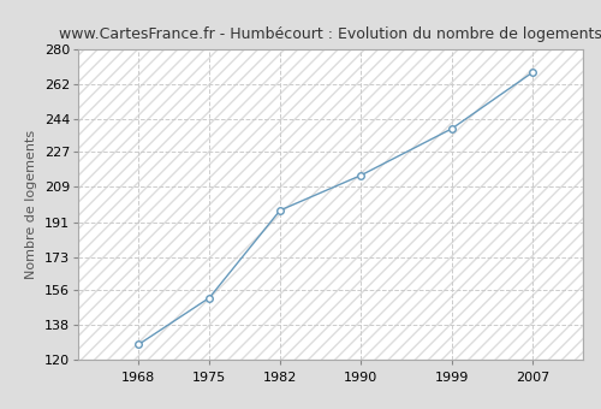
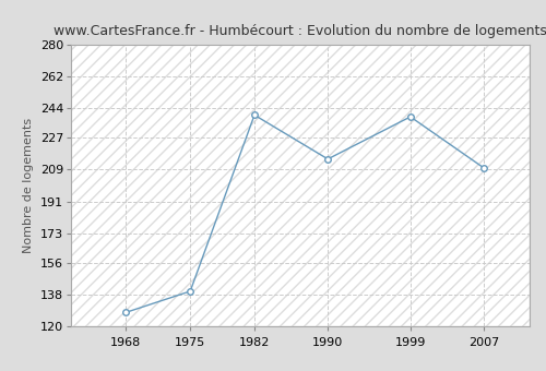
1975: 152 -> 140
1982: 197 -> 240
2007: 268 -> 210
